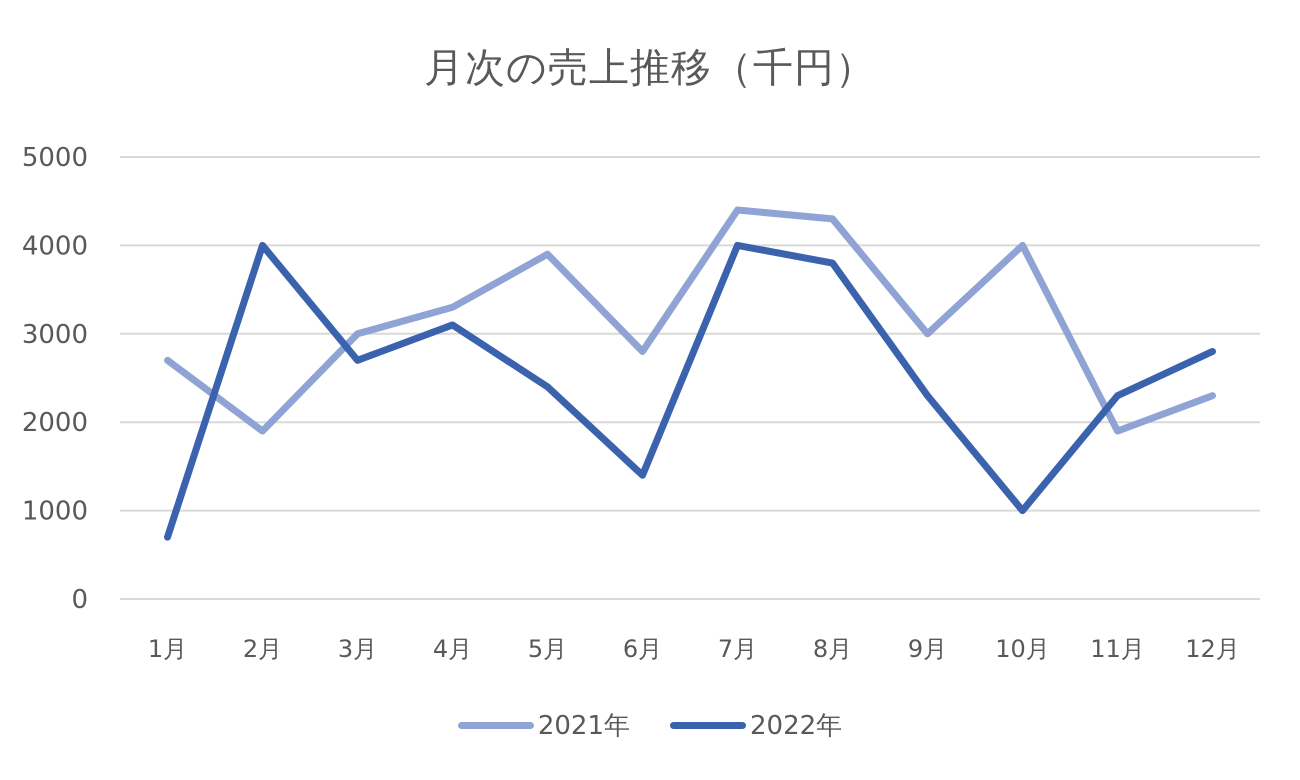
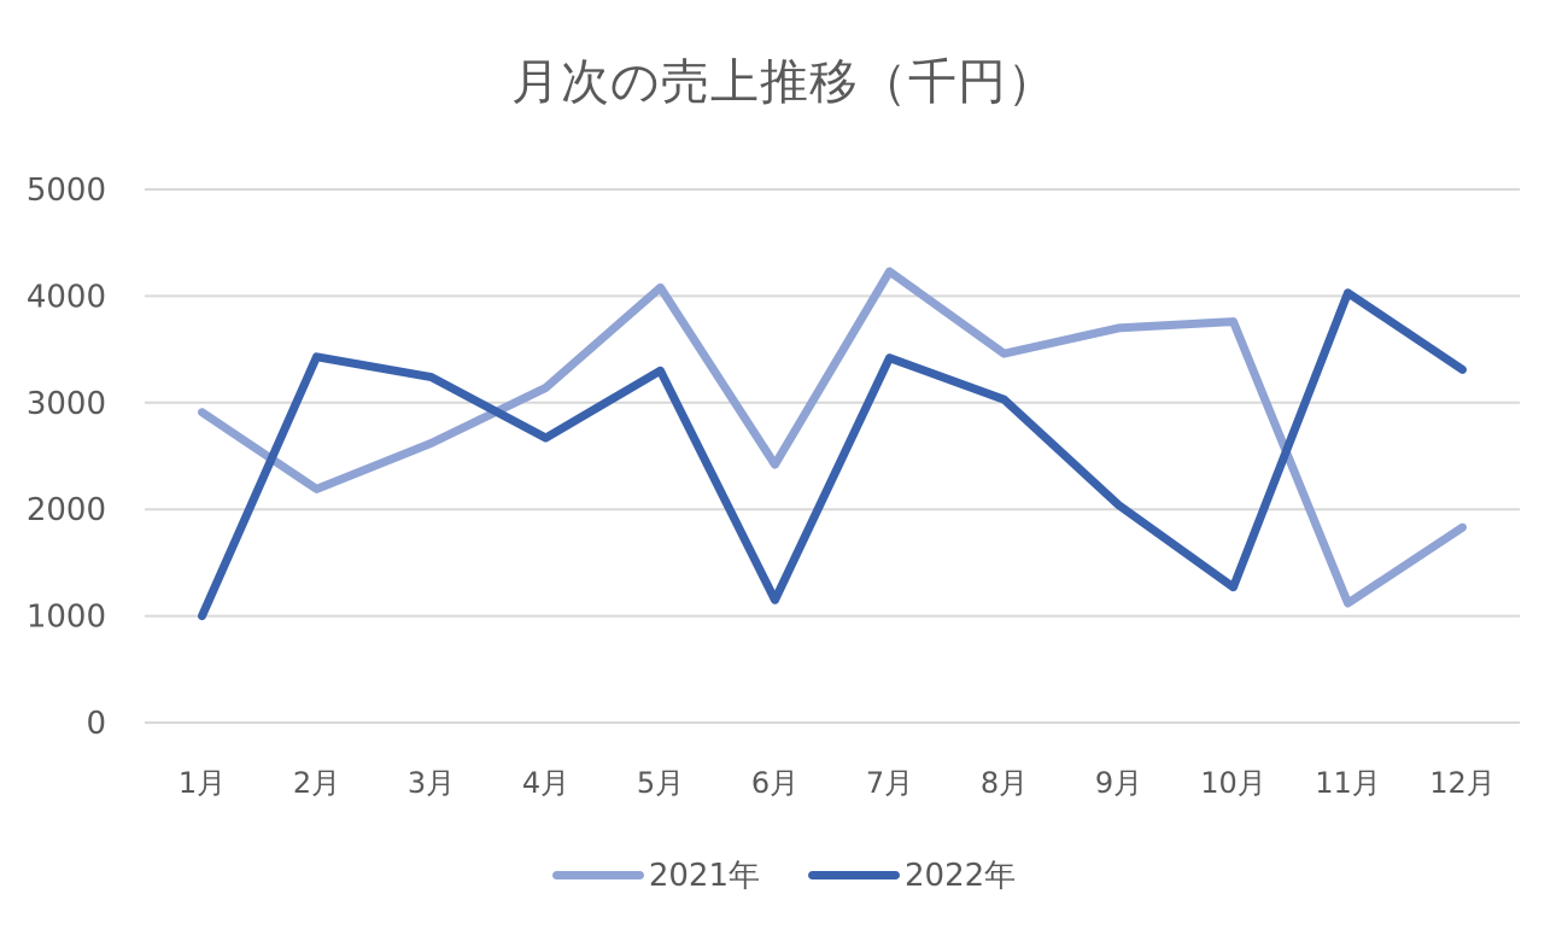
2021年/1月: 2700 -> 2900
2022年/1月: 700 -> 1000
2021年/2月: 1900 -> 2200
2022年/2月: 4000 -> 3400
2021年/3月: 3000 -> 2600
2022年/3月: 2700 -> 3200
2021年/4月: 3300 -> 3100
2022年/4月: 3100 -> 2700
2021年/5月: 3900 -> 4100
2022年/5月: 2400 -> 3300
2021年/6月: 2800 -> 2400
2022年/6月: 1400 -> 1200
2021年/7月: 4400 -> 4200
2022年/7月: 4000 -> 3400
2021年/8月: 4300 -> 3500
2022年/8月: 3800 -> 3000
2021年/9月: 3000 -> 3700
2022年/9月: 2300 -> 2000
2021年/10月: 4000 -> 3800
2022年/10月: 1000 -> 1300
2021年/11月: 1900 -> 1100
2022年/11月: 2300 -> 4000
2021年/12月: 2300 -> 1800
2022年/12月: 2800 -> 3300
